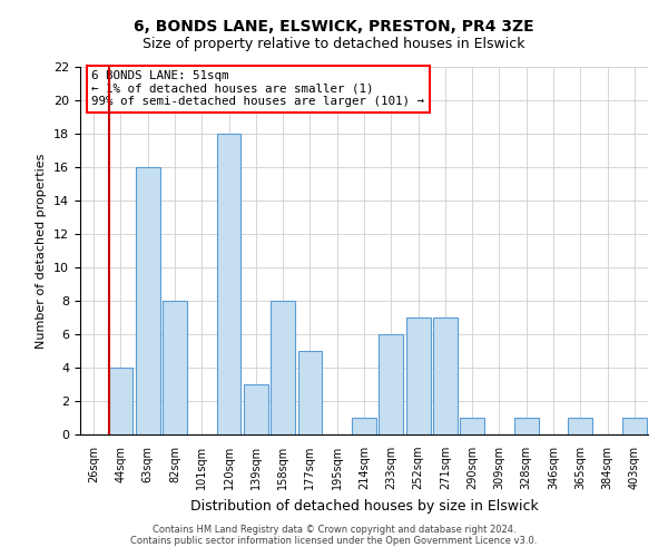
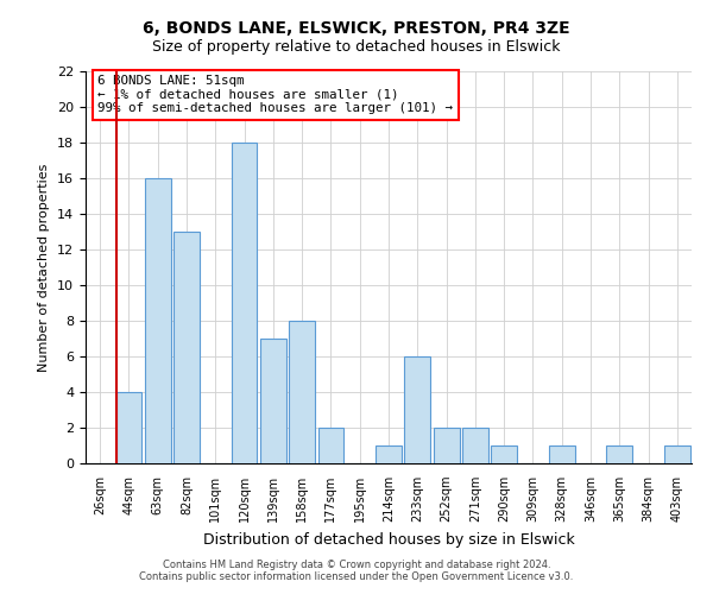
82sqm: 8 -> 13
139sqm: 3 -> 7
177sqm: 5 -> 2
252sqm: 7 -> 2
271sqm: 7 -> 2
